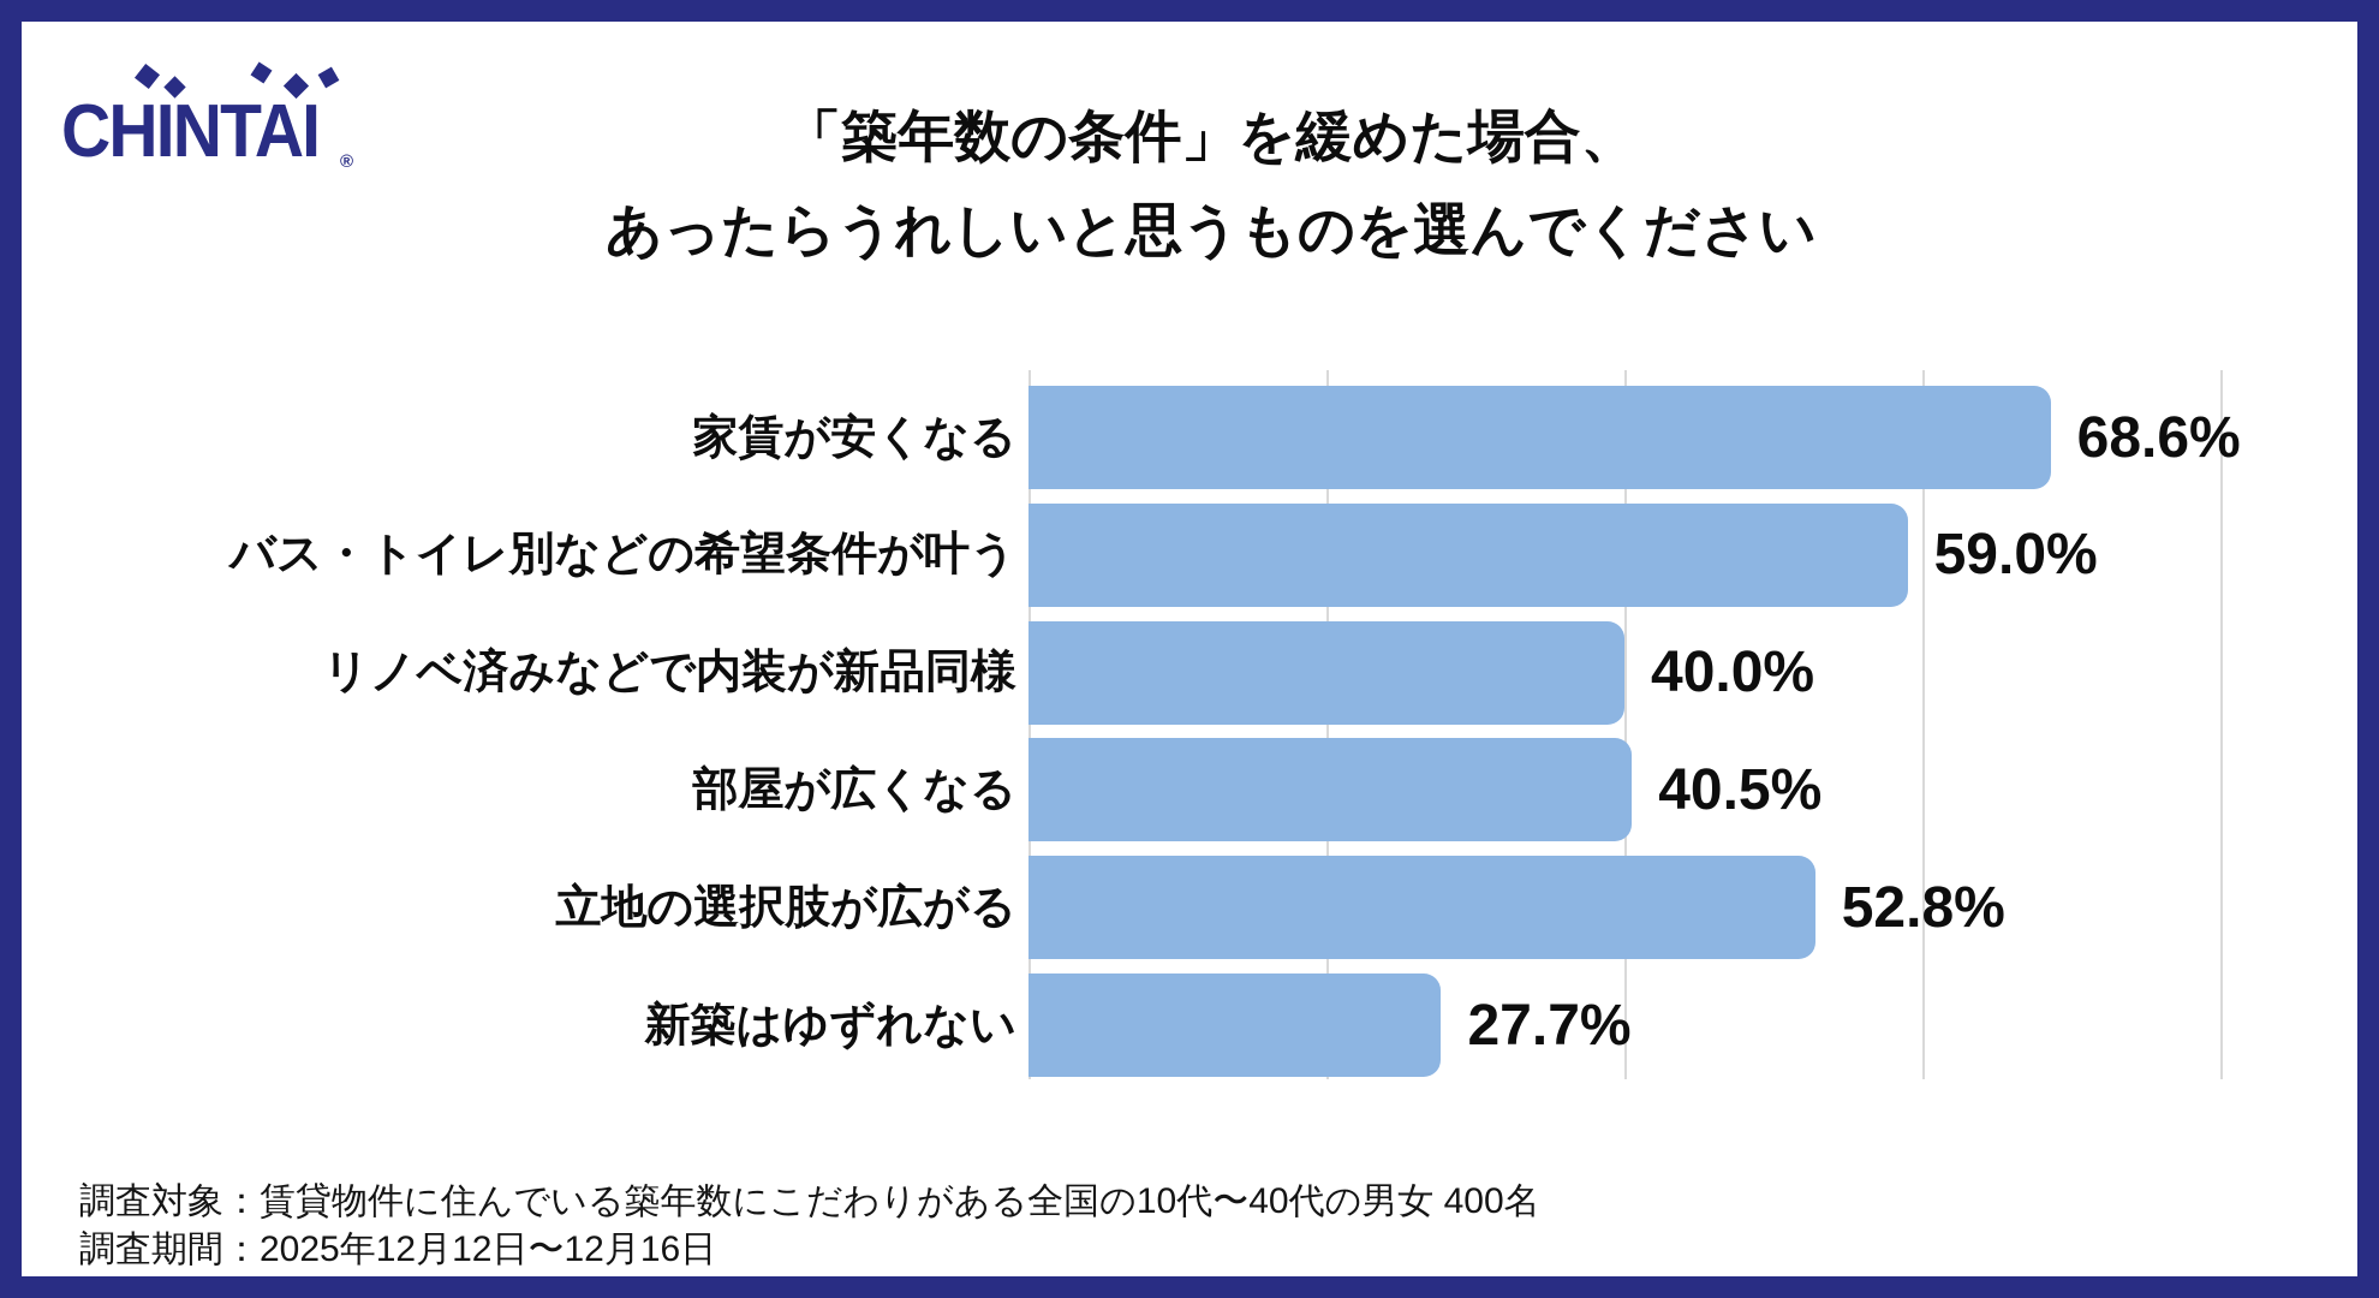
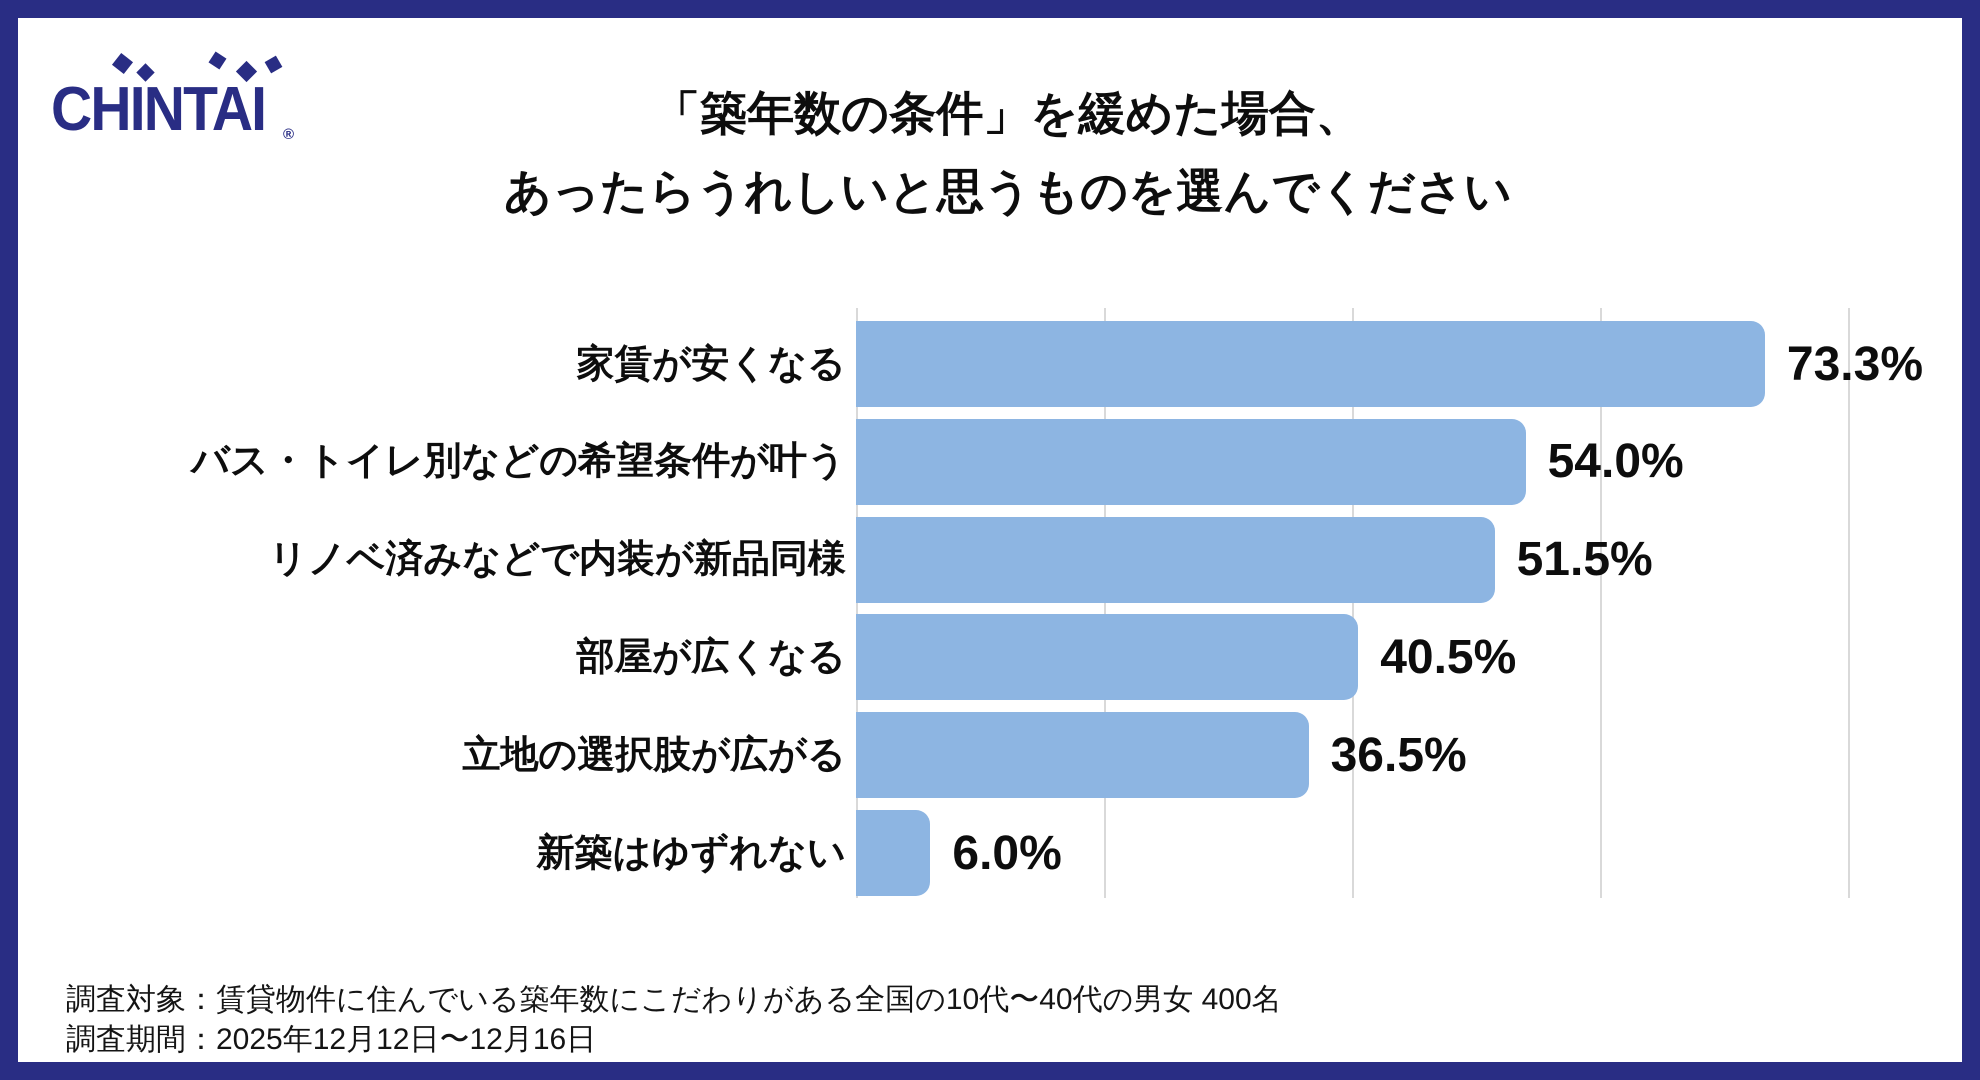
家賃が安くなる: 68.6% -> 73.3%
バス・トイレ別などの希望条件が叶う: 59.0% -> 54.0%
リノベ済みなどで内装が新品同様: 40.0% -> 51.5%
立地の選択肢が広がる: 52.8% -> 36.5%
新築はゆずれない: 27.7% -> 6.0%
